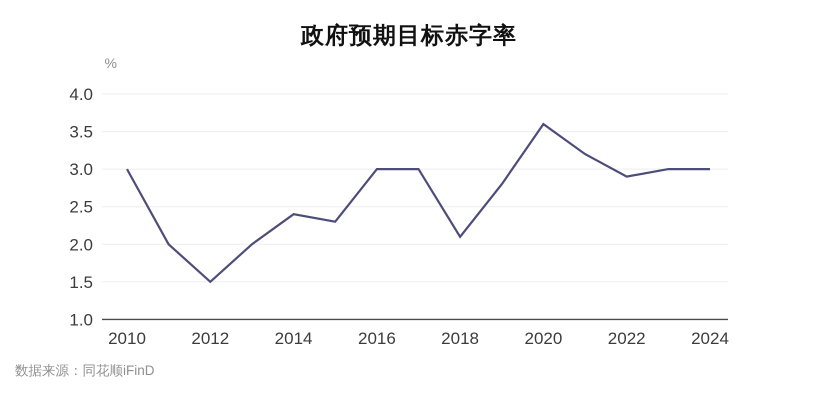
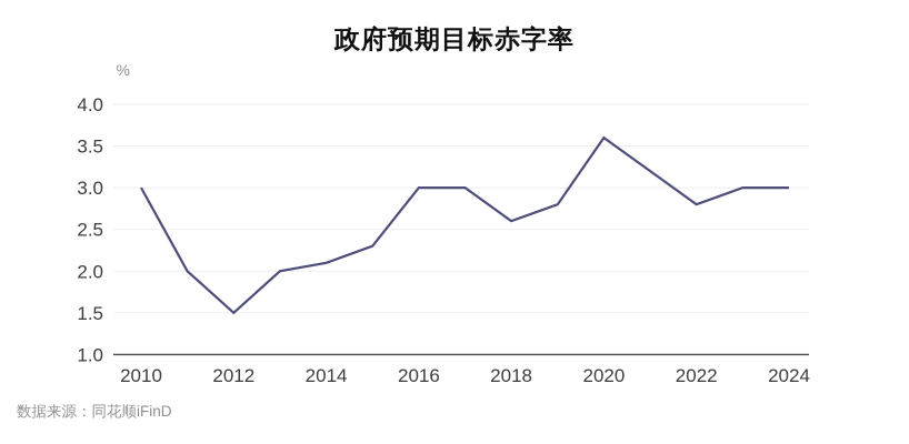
2014: 2.4 -> 2.1
2018: 2.1 -> 2.6
2022: 2.9 -> 2.8
